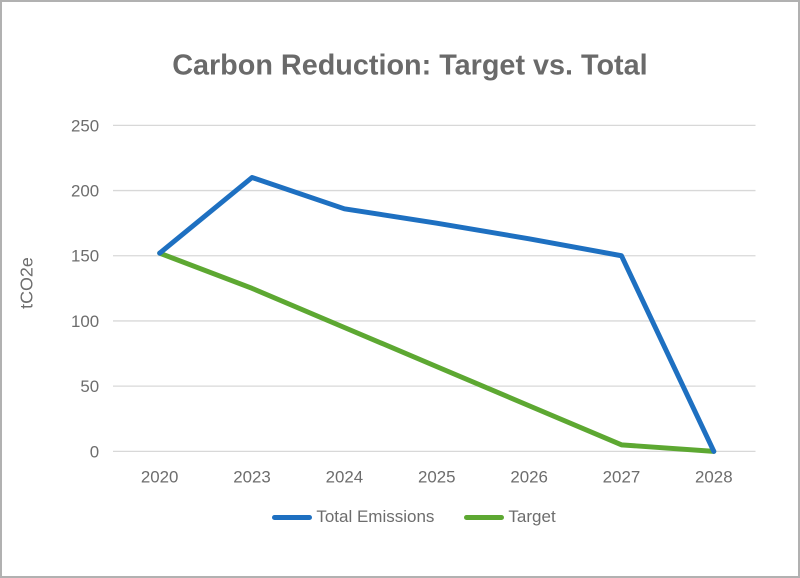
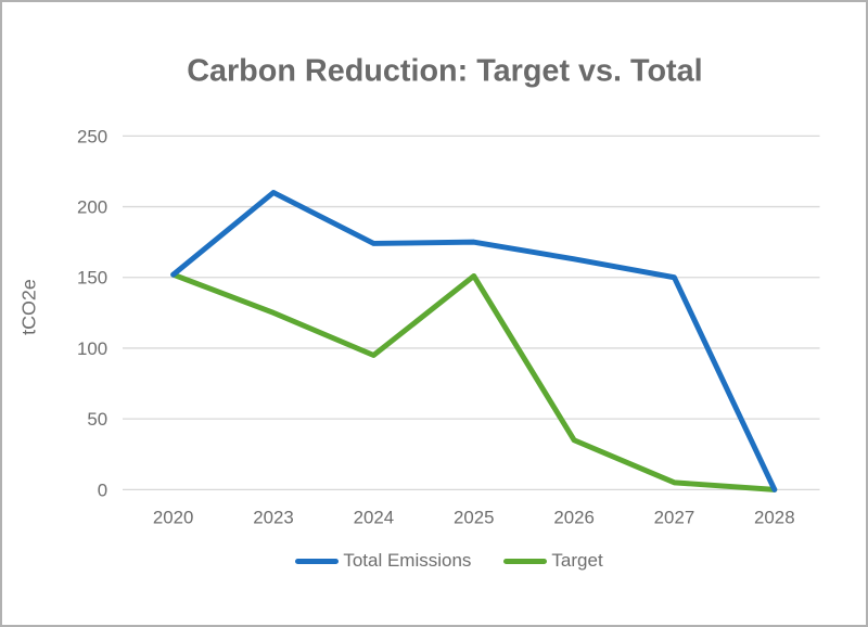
Total Emissions/2024: 186 -> 174
Target/2025: 65 -> 151
